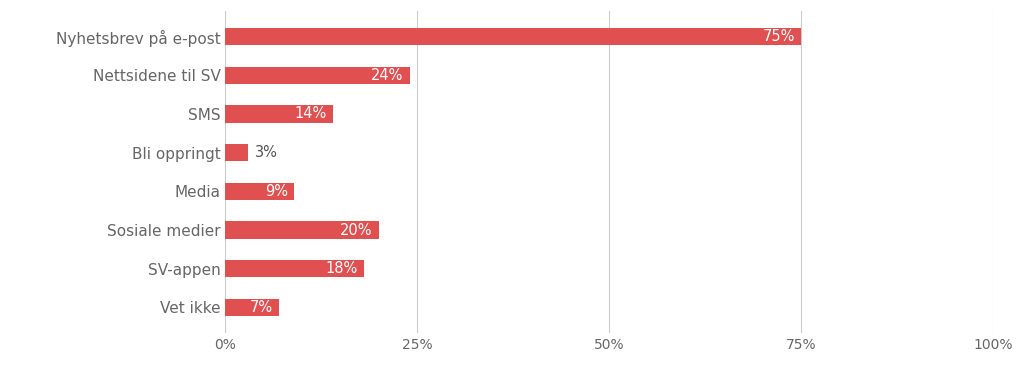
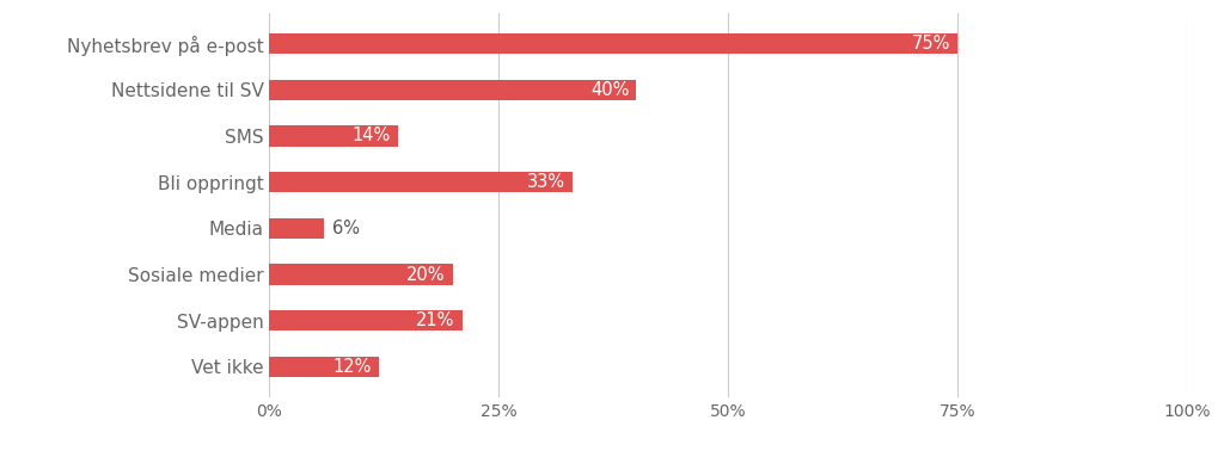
Nettsidene til SV: 24% -> 40%
Bli oppringt: 3% -> 33%
Media: 9% -> 6%
SV-appen: 18% -> 21%
Vet ikke: 7% -> 12%
